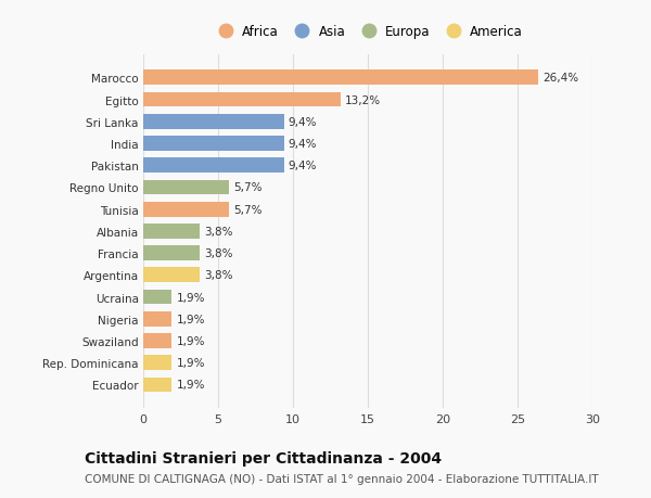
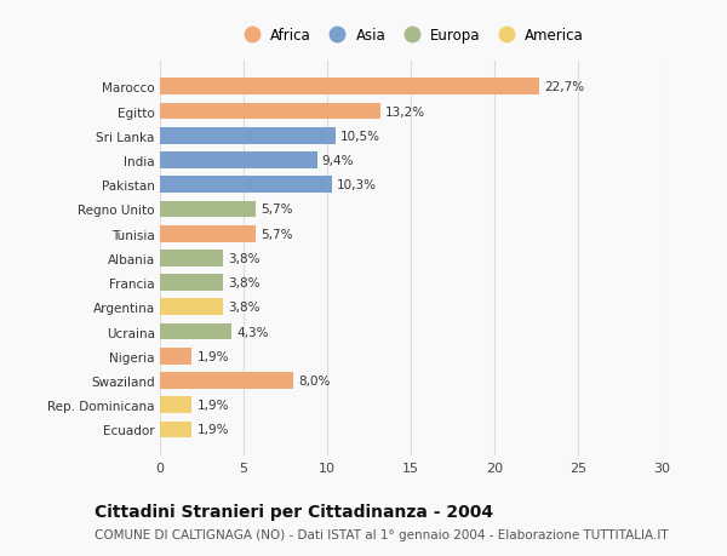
Marocco: 26,4% -> 22,7%
Sri Lanka: 9,4% -> 10,5%
Pakistan: 9,4% -> 10,3%
Ucraina: 1,9% -> 4,3%
Swaziland: 1,9% -> 8,0%
